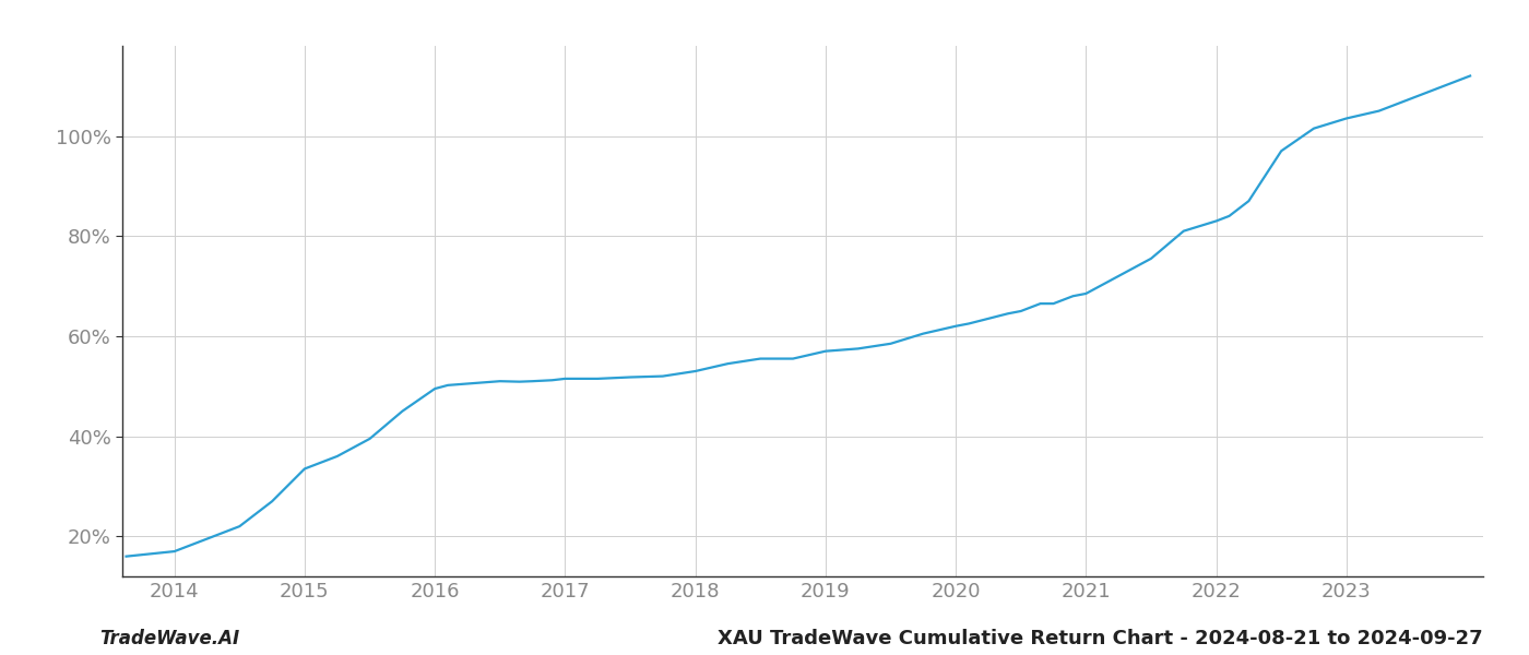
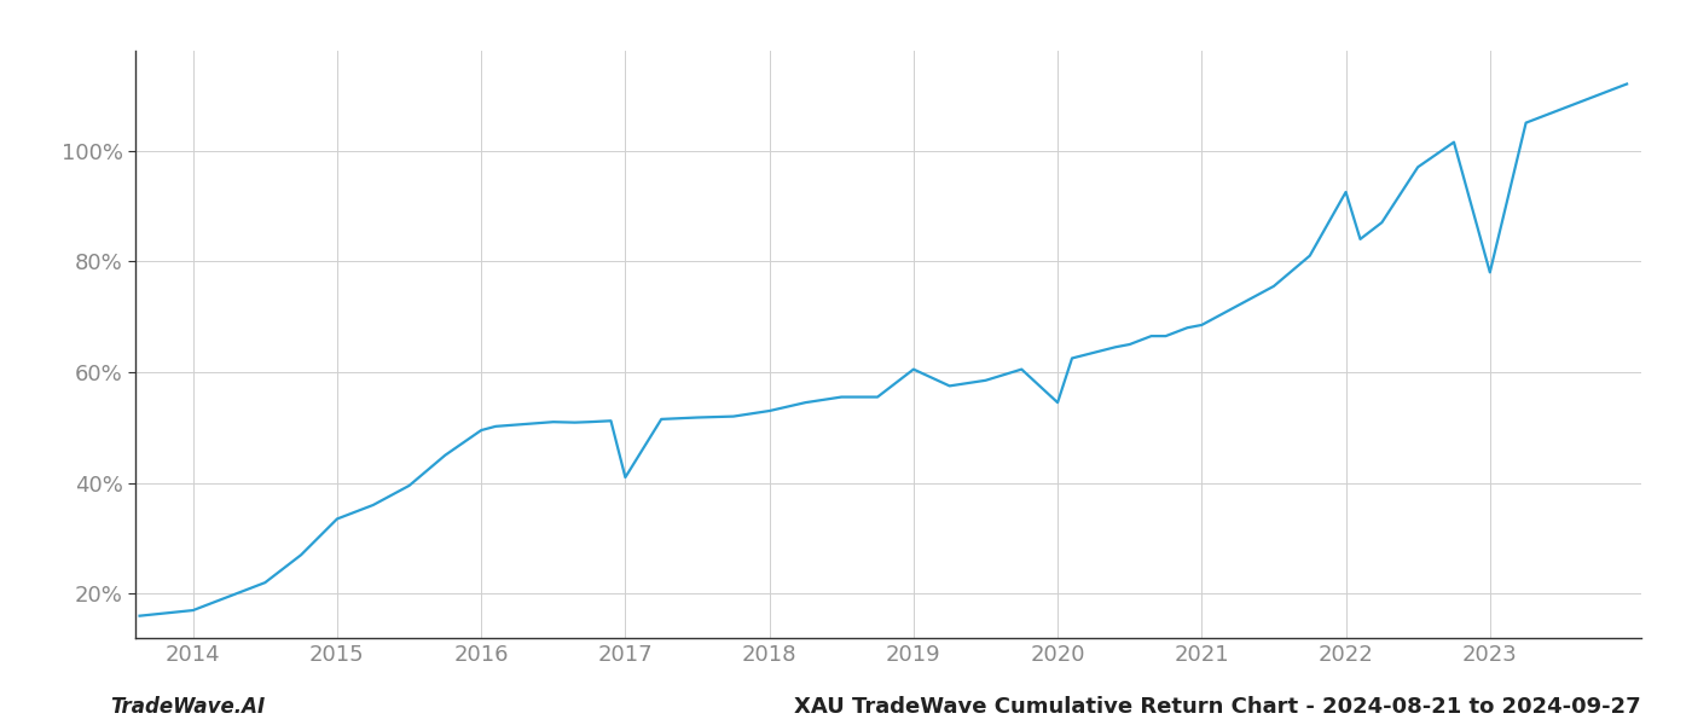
2017: 51.5% -> 41.0%
2019: 57.0% -> 60.5%
2020: 62.0% -> 54.5%
2022: 83.0% -> 92.5%
2023: 103.5% -> 78.0%
